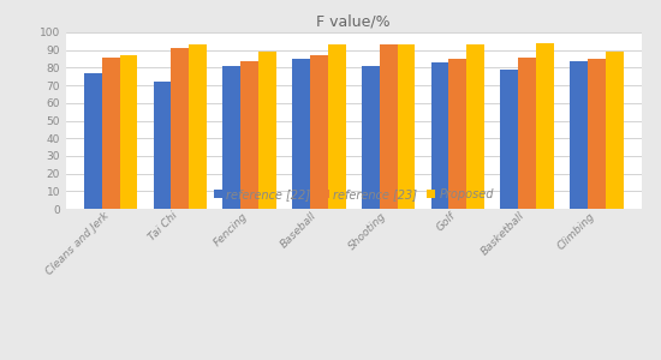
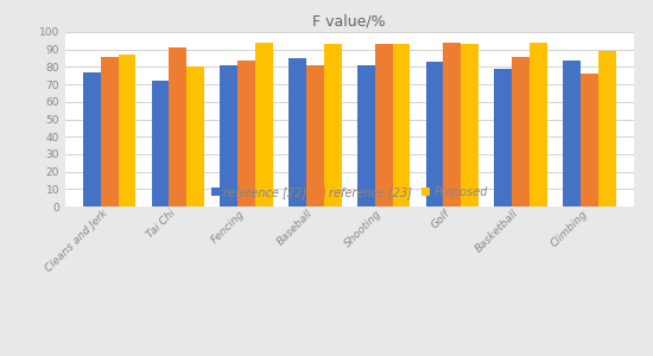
Proposed/Tai Chi: 93 -> 80
Proposed/Fencing: 89 -> 94
reference [23]/Baseball: 87 -> 81
reference [23]/Golf: 85 -> 94
reference [23]/Climbing: 85 -> 76
